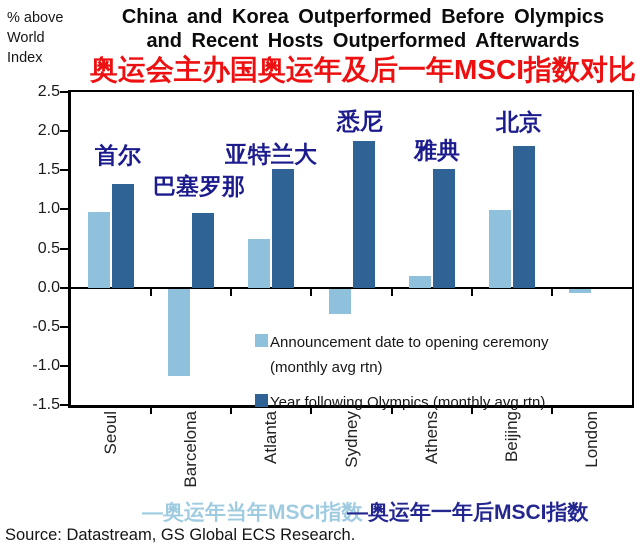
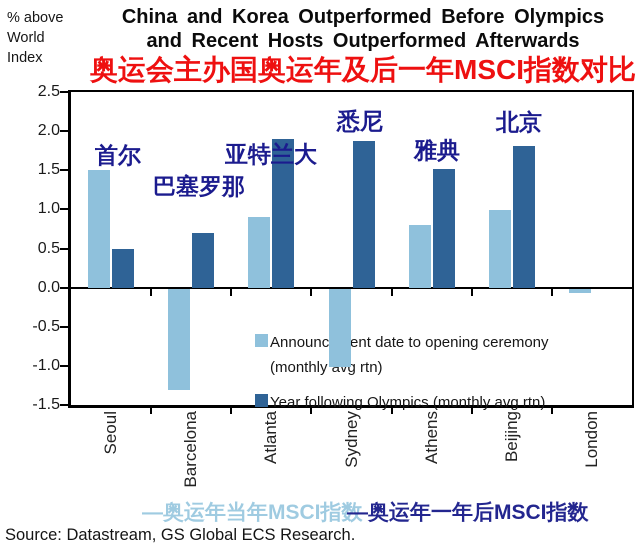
Announcement date to opening ceremony (monthly avg rtn)/Seoul: 1.0 -> 1.5
Year following Olympics (monthly avg rtn)/Seoul: 1.3 -> 0.5
Announcement date to opening ceremony (monthly avg rtn)/Barcelona: -1.1 -> -1.3
Year following Olympics (monthly avg rtn)/Barcelona: 0.9 -> 0.7
Announcement date to opening ceremony (monthly avg rtn)/Atlanta: 0.6 -> 0.9
Year following Olympics (monthly avg rtn)/Atlanta: 1.5 -> 1.9
Announcement date to opening ceremony (monthly avg rtn)/Sydney: -0.3 -> -1.0
Announcement date to opening ceremony (monthly avg rtn)/Athens: 0.1 -> 0.8
